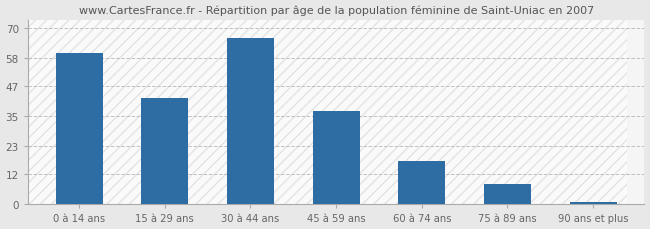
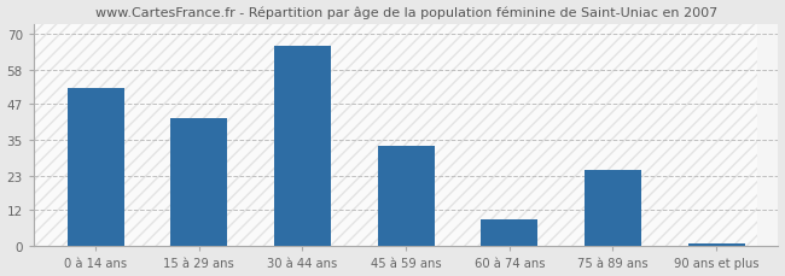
0 à 14 ans: 60 -> 52
45 à 59 ans: 37 -> 33
60 à 74 ans: 17 -> 9
75 à 89 ans: 8 -> 25
